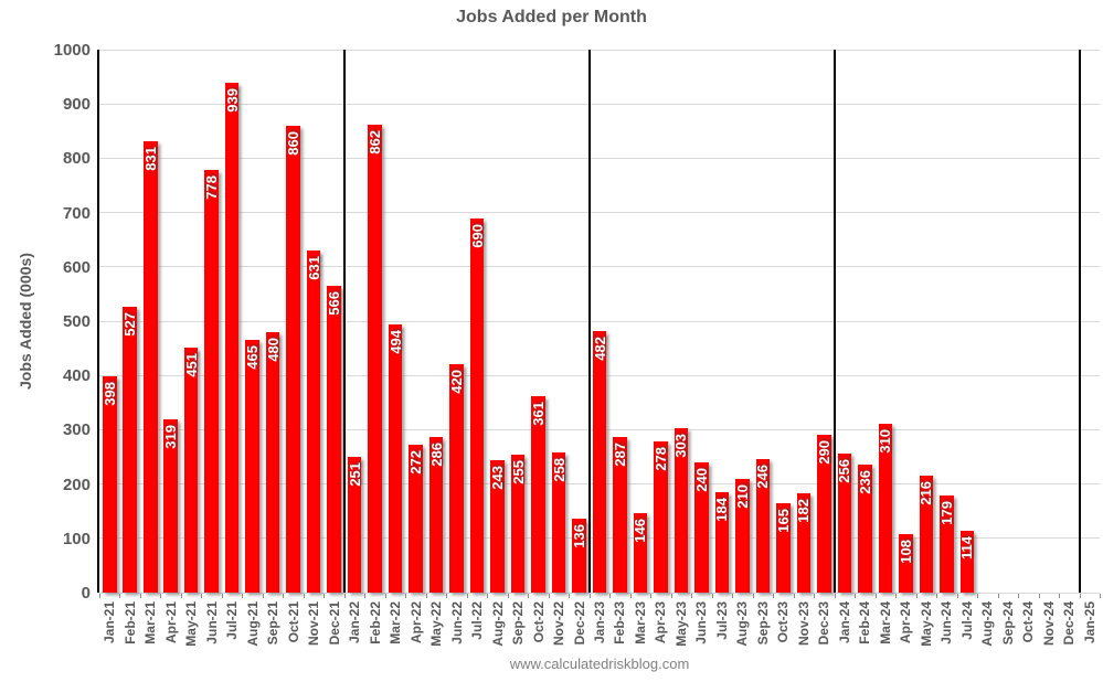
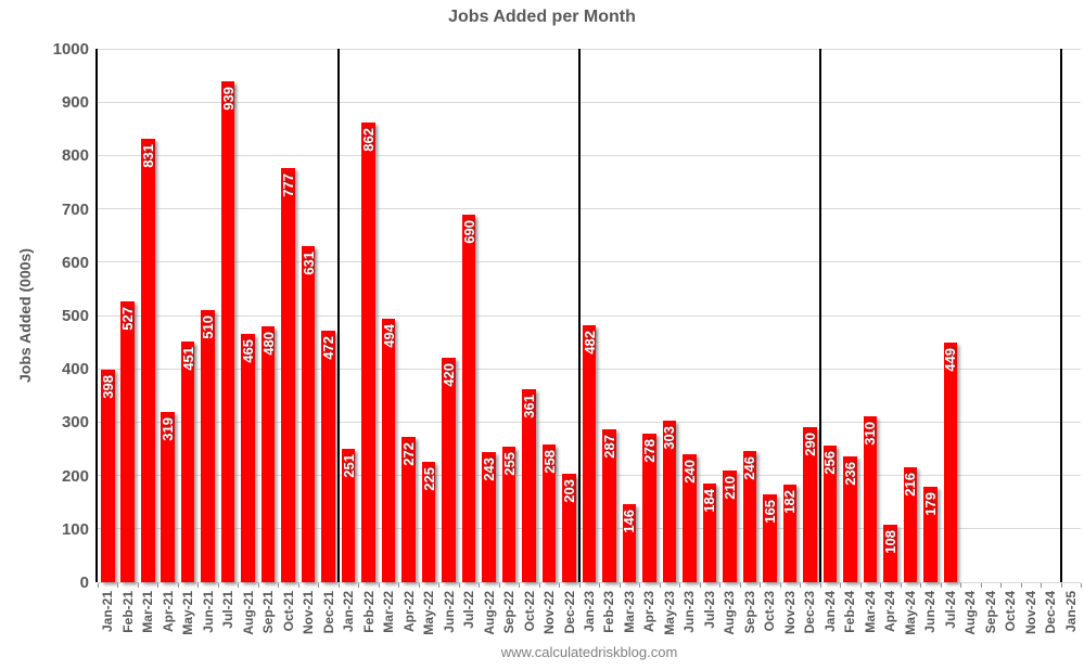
Jun-21: 778 -> 510
Oct-21: 860 -> 777
Dec-21: 566 -> 472
May-22: 286 -> 225
Dec-22: 136 -> 203
Jul-24: 114 -> 449
